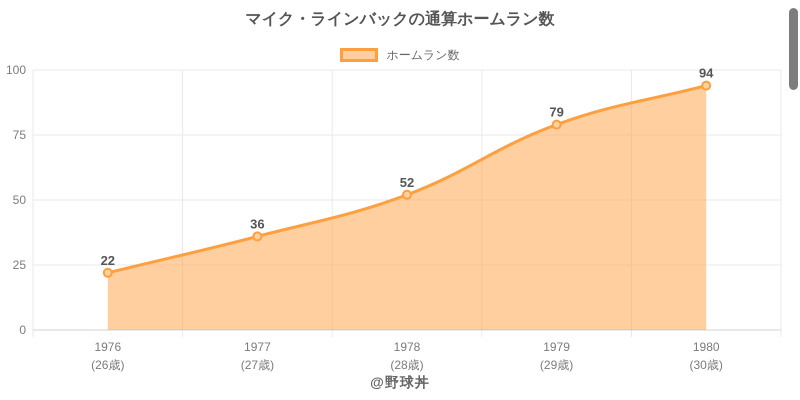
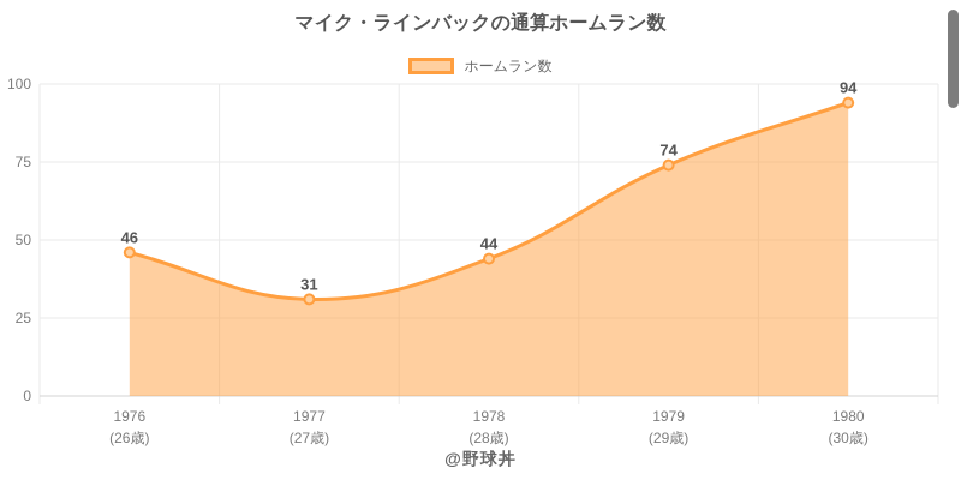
1976: 22 -> 46
1977: 36 -> 31
1978: 52 -> 44
1979: 79 -> 74
